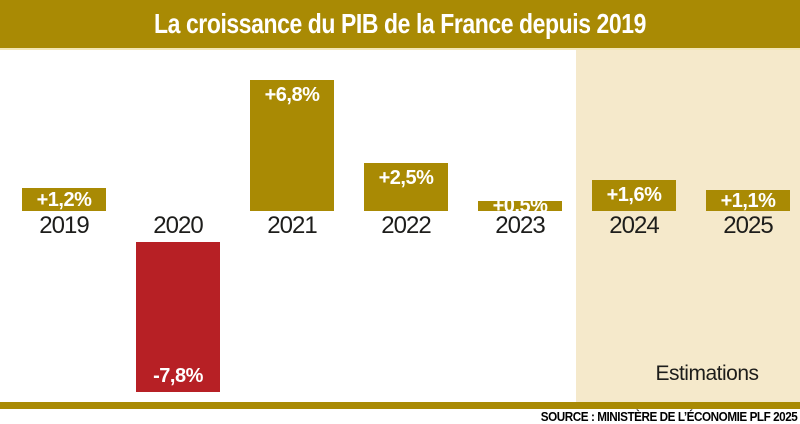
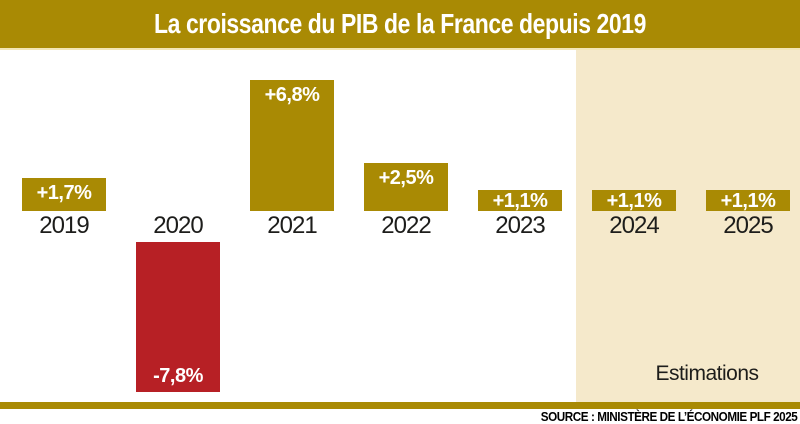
2019: +1,2% -> +1,7%
2023: +0,5% -> +1,1%
2024: +1,6% -> +1,1%
